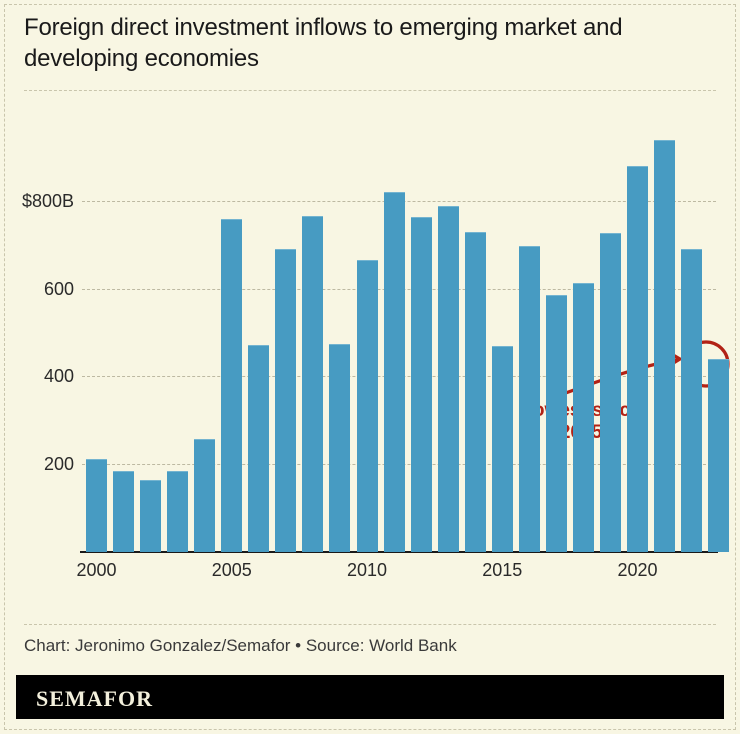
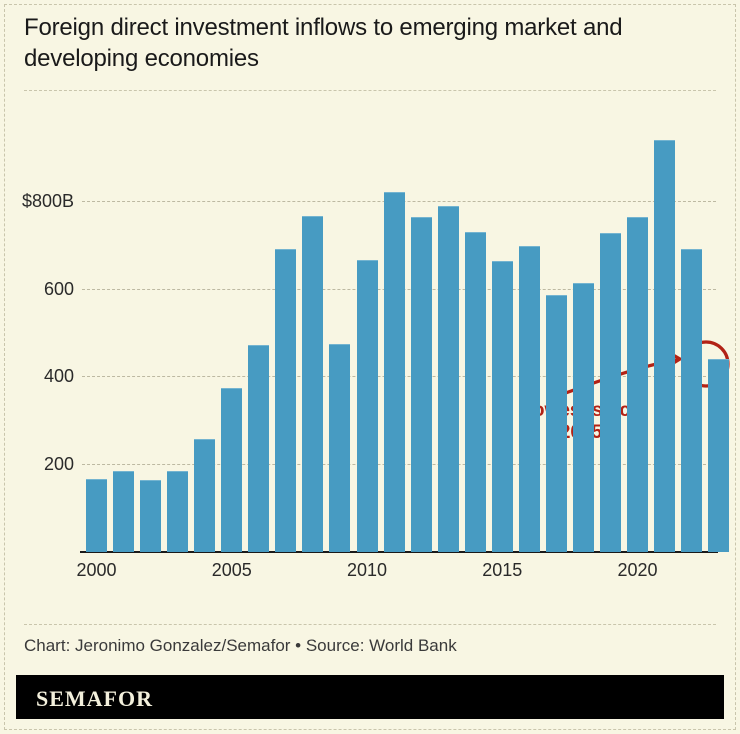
2000: $210B -> $160B
2005: $760B -> $370B
2015: $470B -> $660B
2020: $880B -> $760B
